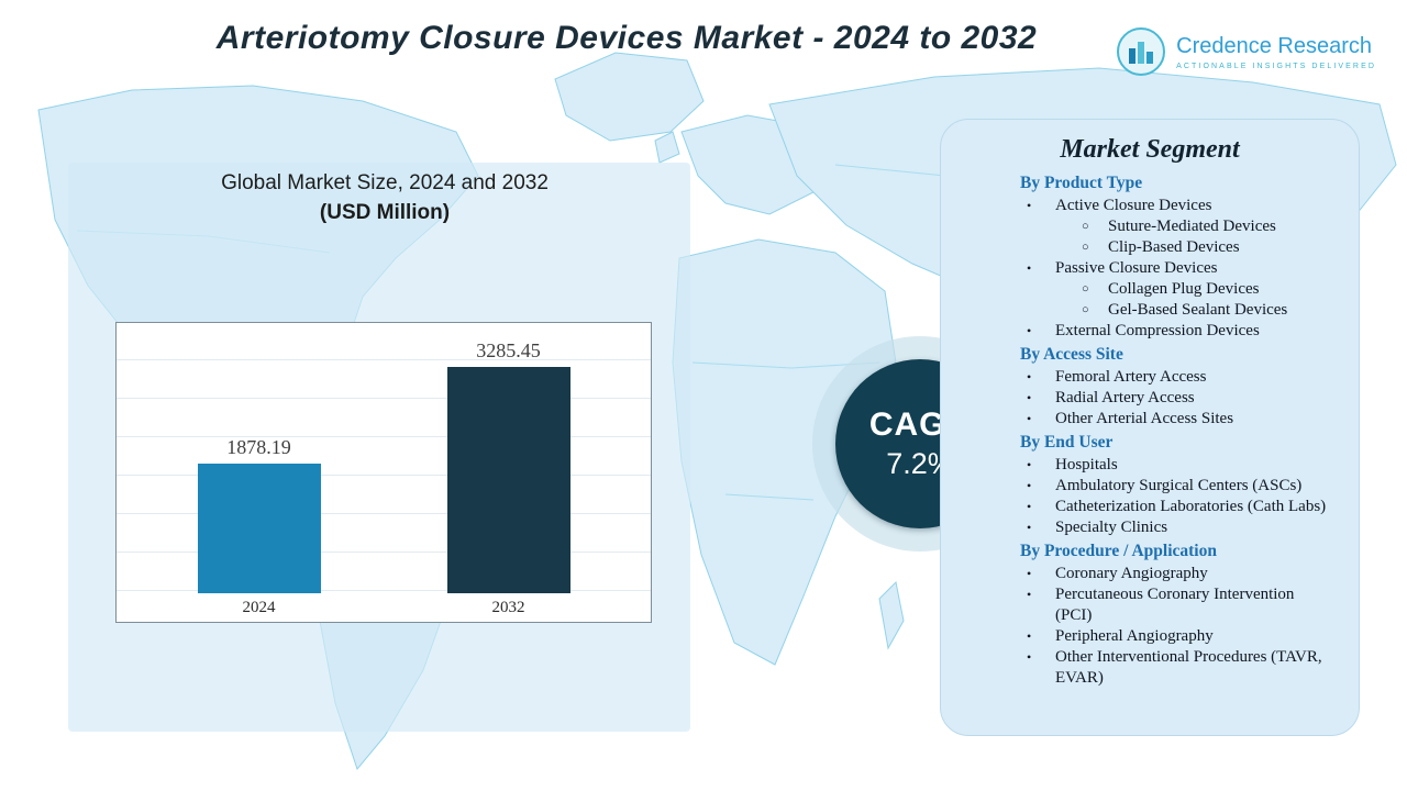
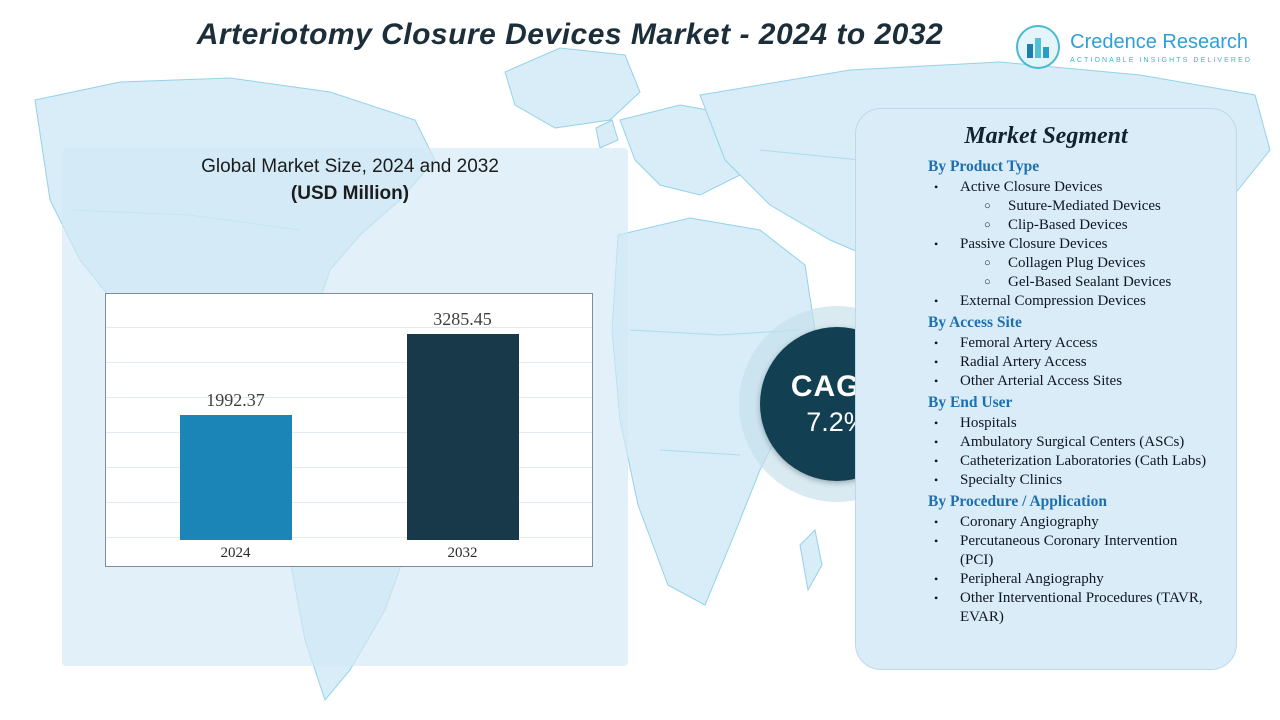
2024: 1878.19 -> 1992.37
